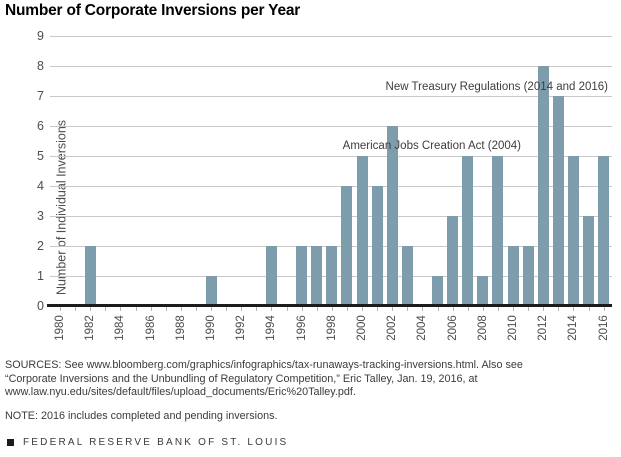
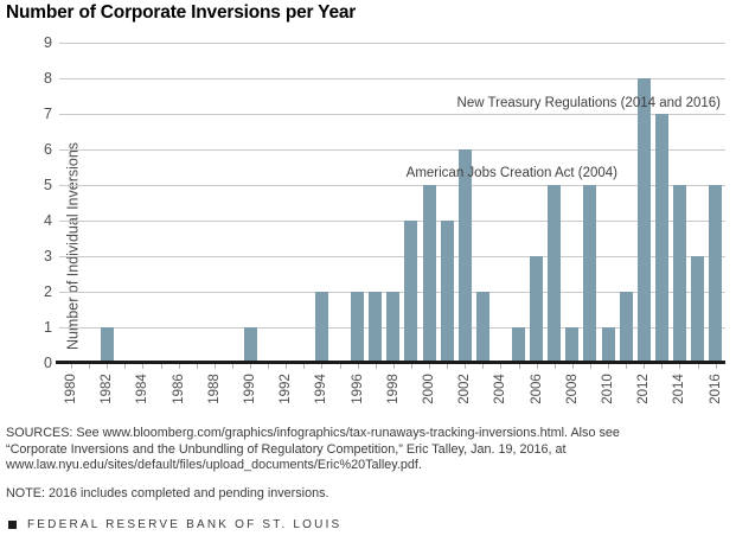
1982: 2 -> 1
2010: 2 -> 1
